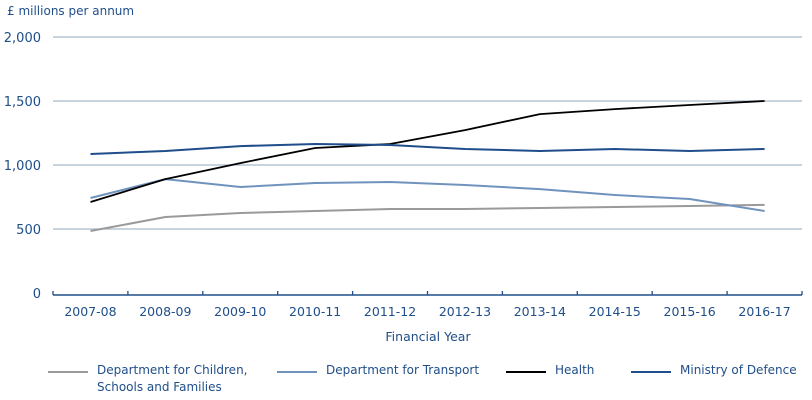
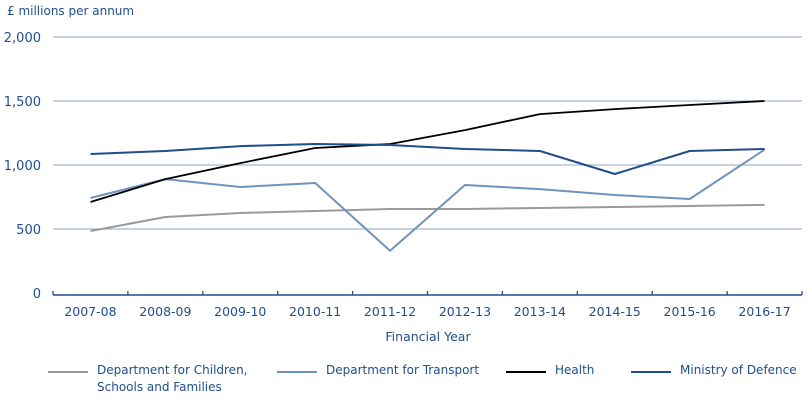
Department for Transport/2011-12: 870 -> 330
Ministry of Defence/2014-15: 1120 -> 930
Department for Transport/2016-17: 640 -> 1120
